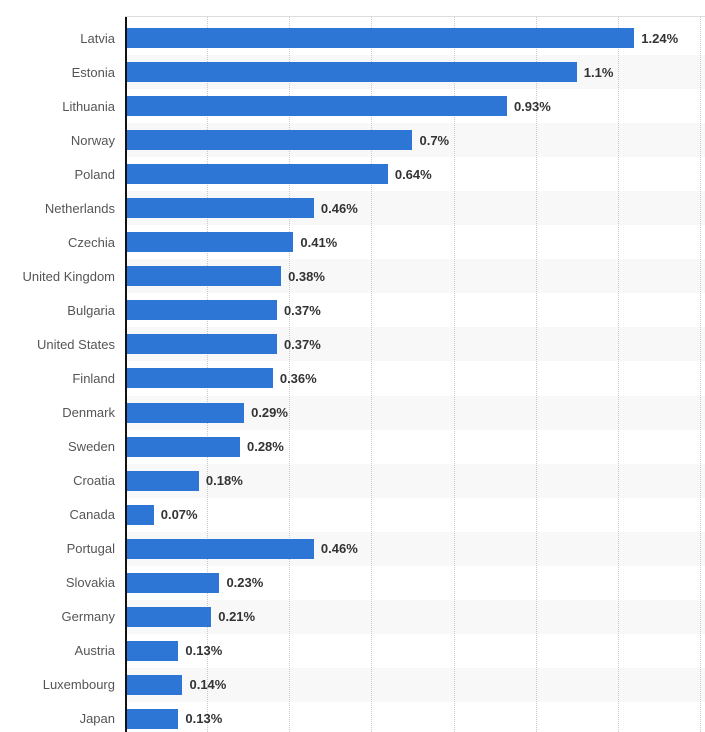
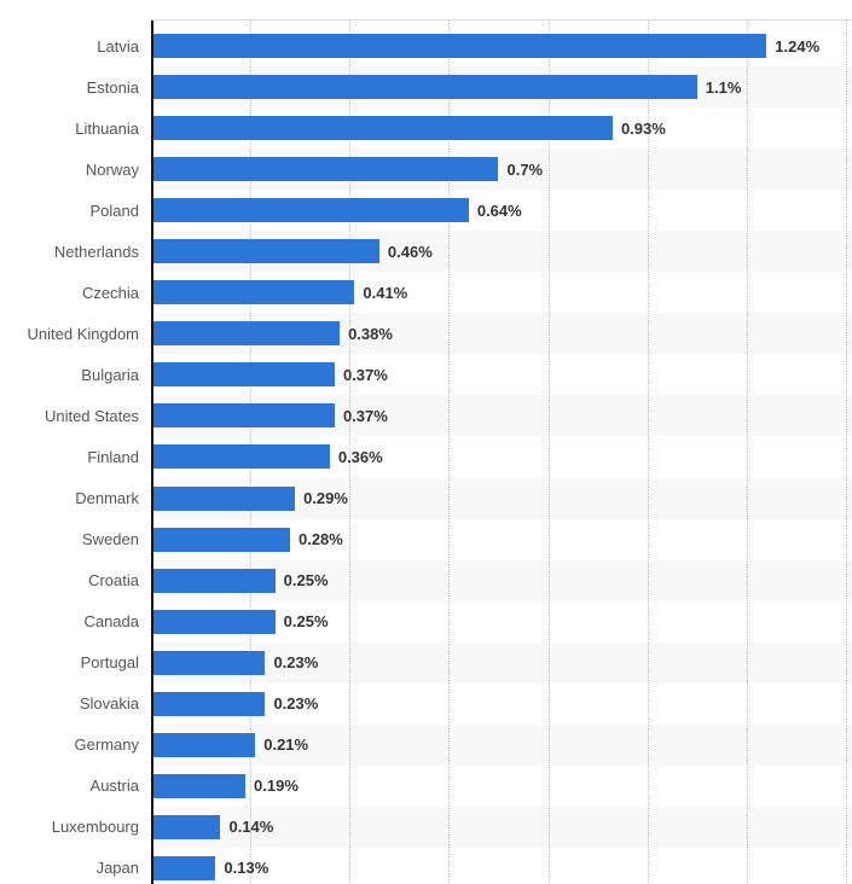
Croatia: 0.18% -> 0.25%
Canada: 0.07% -> 0.25%
Portugal: 0.46% -> 0.23%
Austria: 0.13% -> 0.19%
